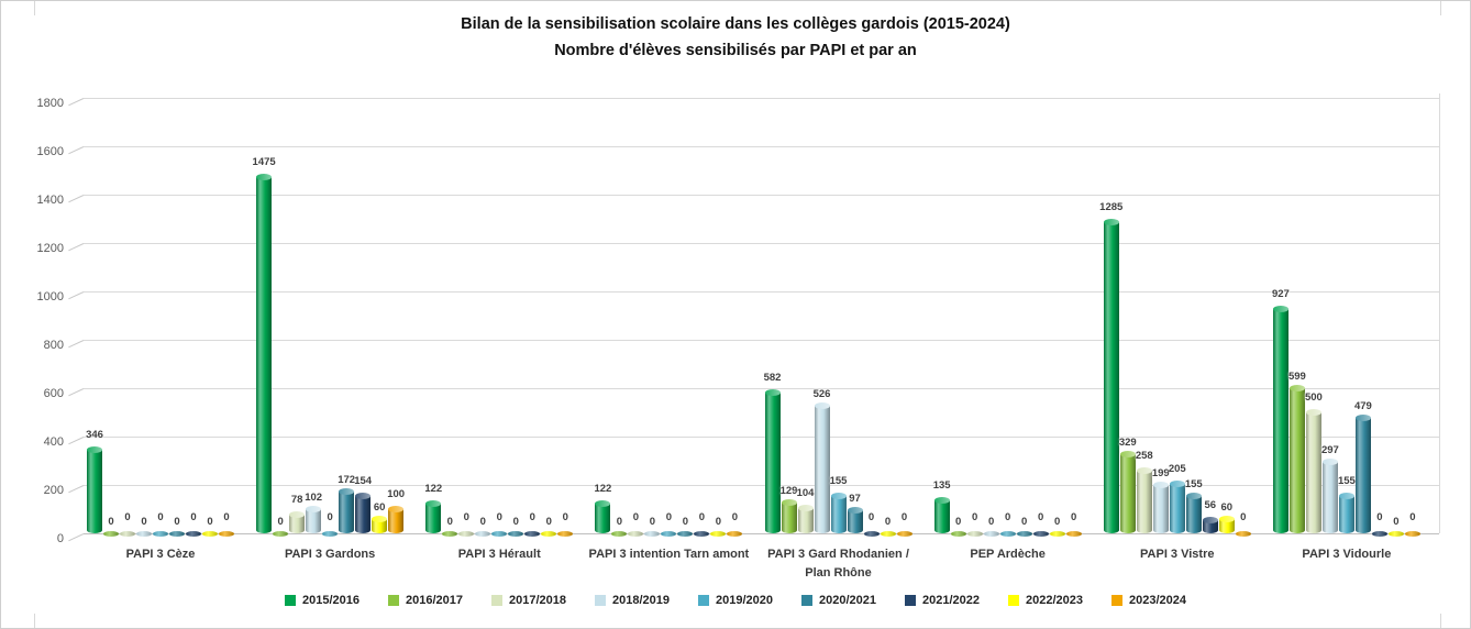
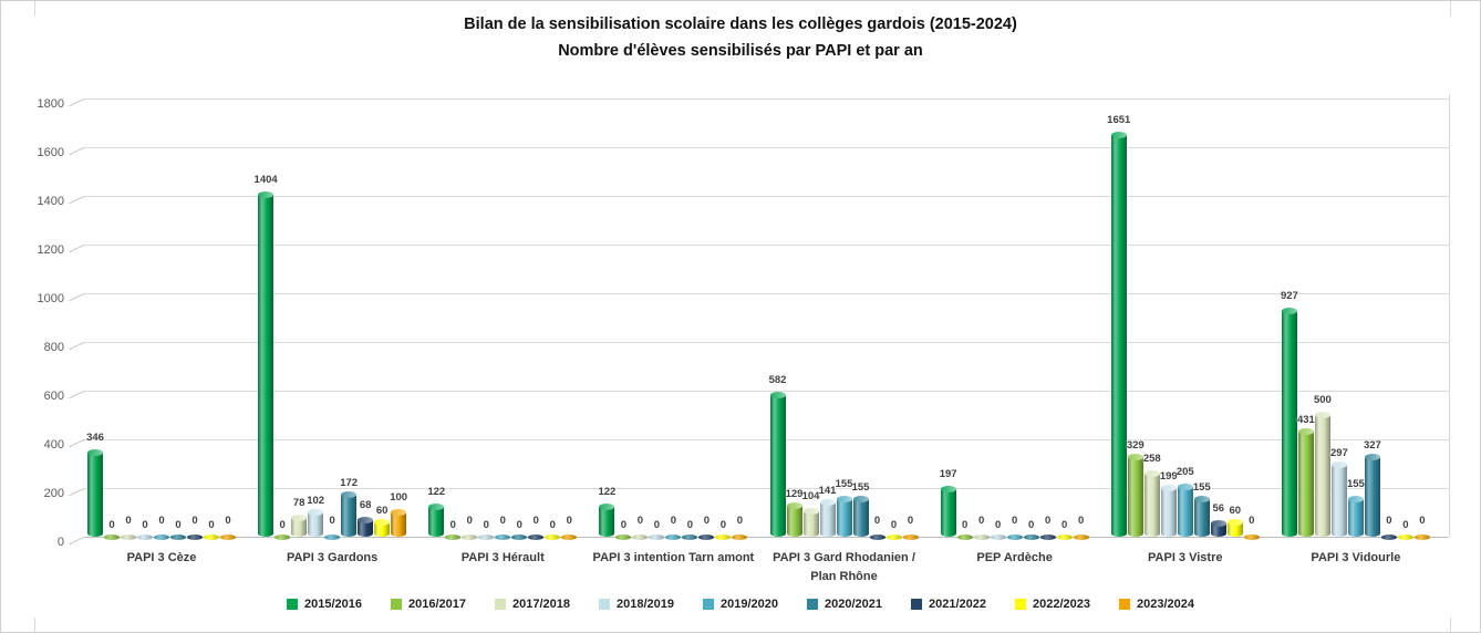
2015/2016/PAPI 3 Gardons: 1475 -> 1404
2021/2022/PAPI 3 Gardons: 154 -> 68
2018/2019/PAPI 3 Gard Rhodanien / Plan Rhône: 526 -> 141
2020/2021/PAPI 3 Gard Rhodanien / Plan Rhône: 97 -> 155
2015/2016/PEP Ardèche: 135 -> 197
2015/2016/PAPI 3 Vistre: 1285 -> 1651
2016/2017/PAPI 3 Vidourle: 599 -> 431
2020/2021/PAPI 3 Vidourle: 479 -> 327
